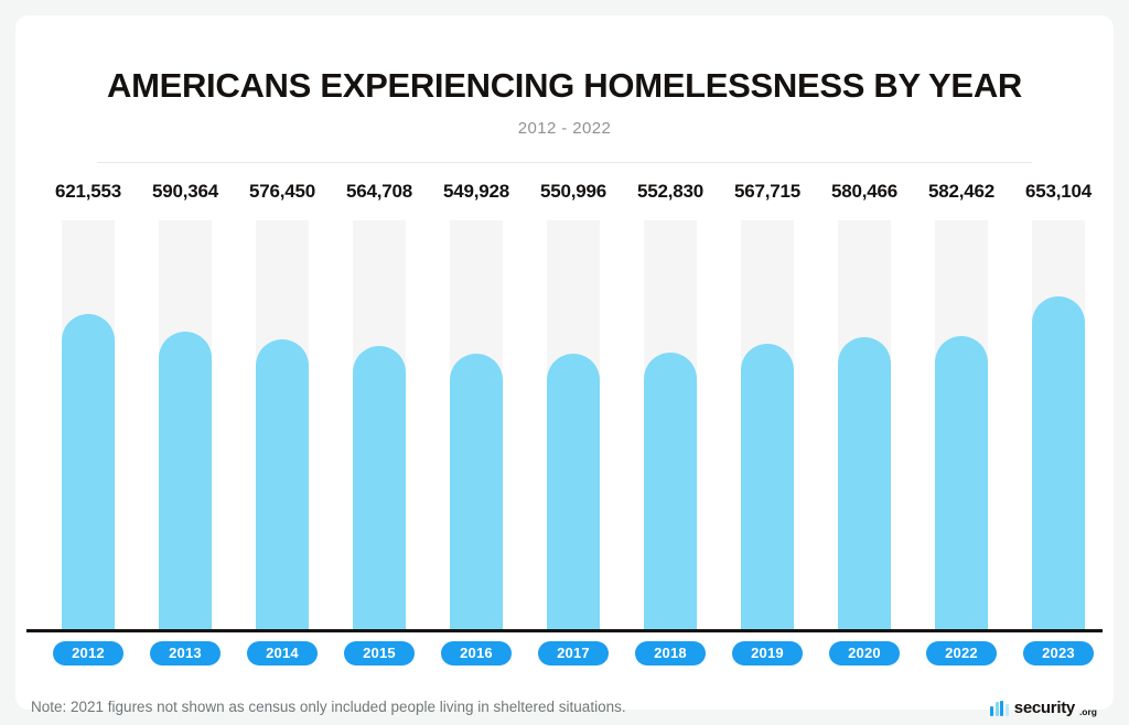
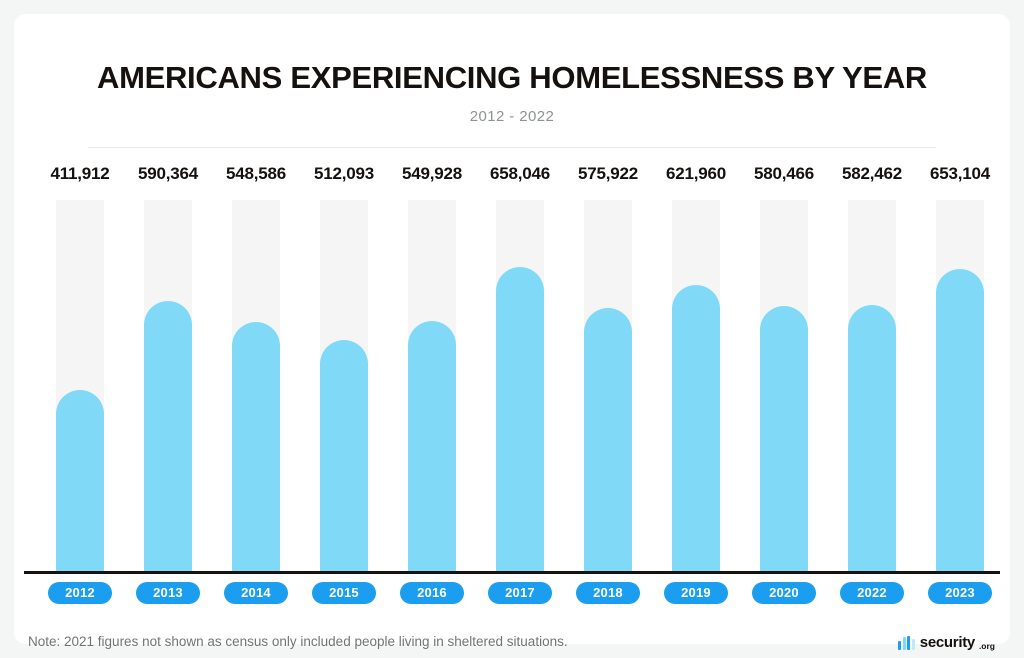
2012: 621,553 -> 411,912
2014: 576,450 -> 548,586
2015: 564,708 -> 512,093
2017: 550,996 -> 658,046
2018: 552,830 -> 575,922
2019: 567,715 -> 621,960
